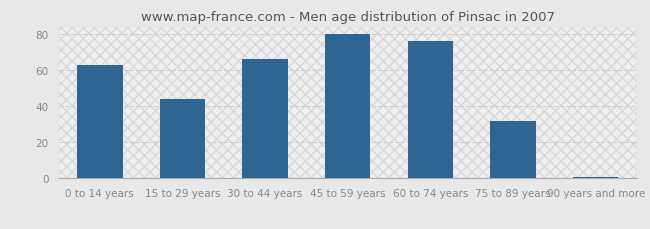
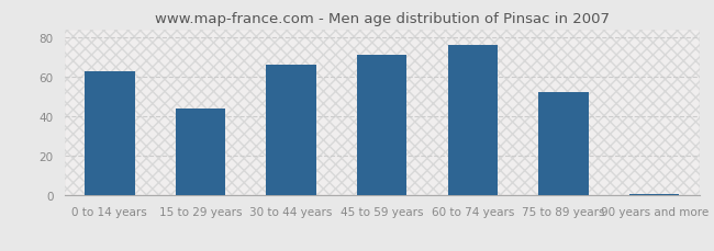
45 to 59 years: 80 -> 71
75 to 89 years: 32 -> 52
